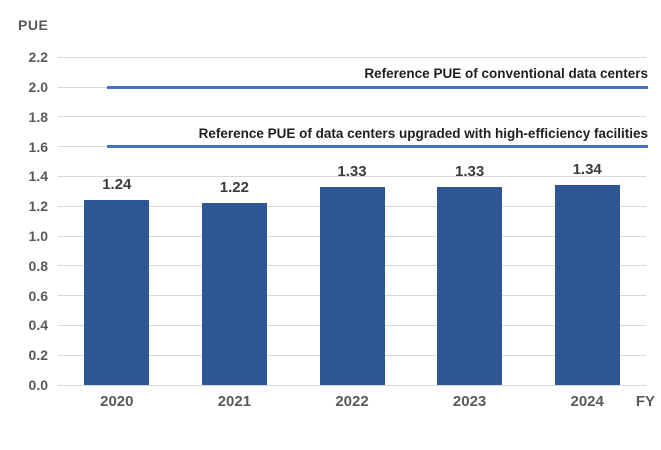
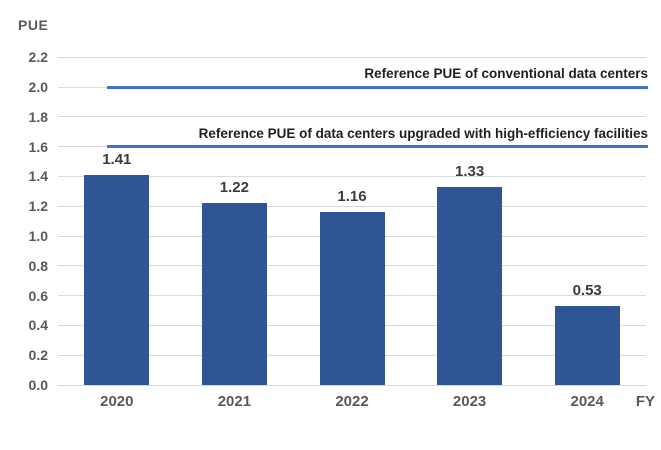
2020: 1.24 -> 1.41
2022: 1.33 -> 1.16
2024: 1.34 -> 0.53
